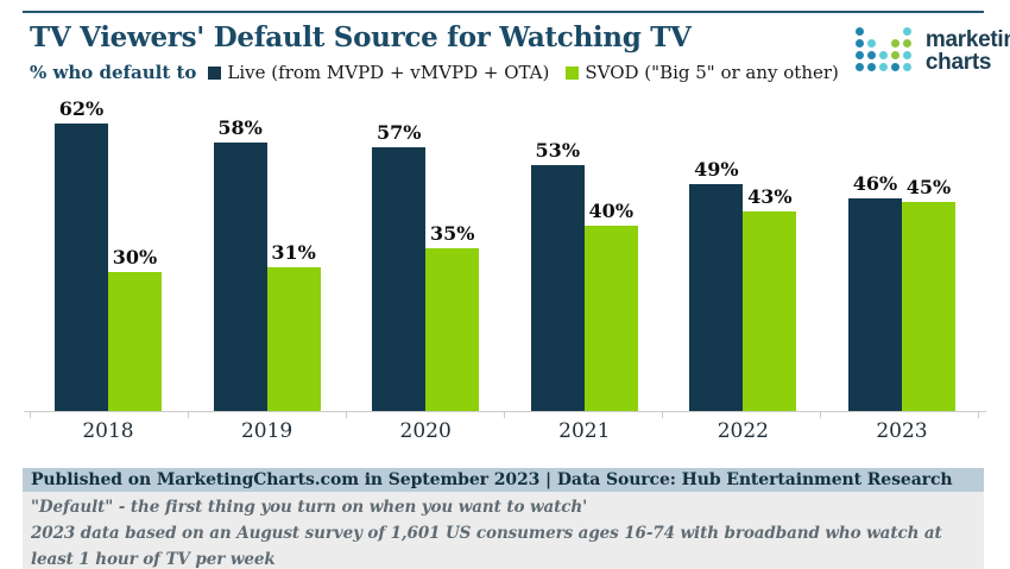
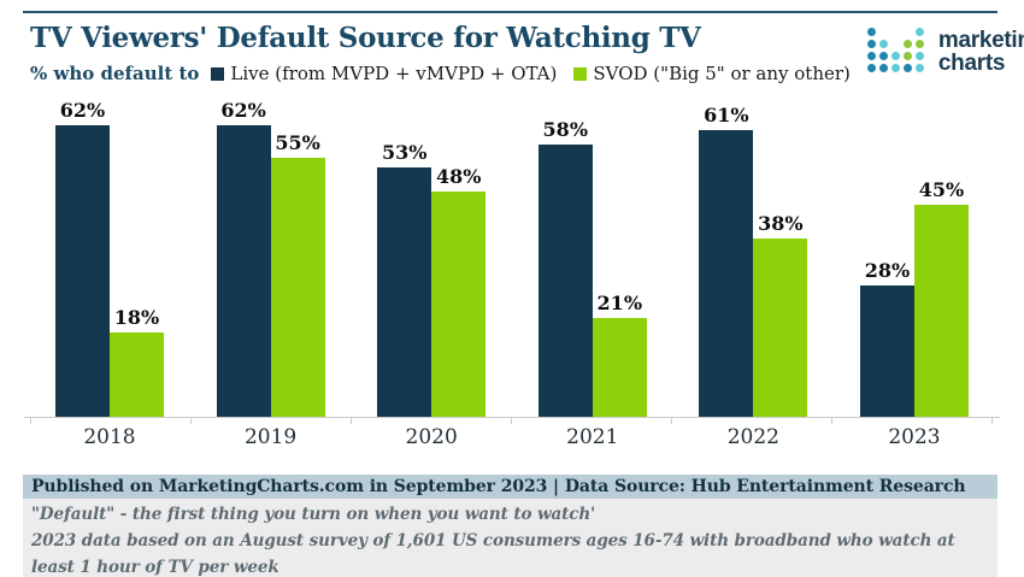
SVOD ("Big 5" or any other)/2018: 30% -> 18%
Live (from MVPD + vMVPD + OTA)/2019: 58% -> 62%
SVOD ("Big 5" or any other)/2019: 31% -> 55%
Live (from MVPD + vMVPD + OTA)/2020: 57% -> 53%
SVOD ("Big 5" or any other)/2020: 35% -> 48%
Live (from MVPD + vMVPD + OTA)/2021: 53% -> 58%
SVOD ("Big 5" or any other)/2021: 40% -> 21%
Live (from MVPD + vMVPD + OTA)/2022: 49% -> 61%
SVOD ("Big 5" or any other)/2022: 43% -> 38%
Live (from MVPD + vMVPD + OTA)/2023: 46% -> 28%
